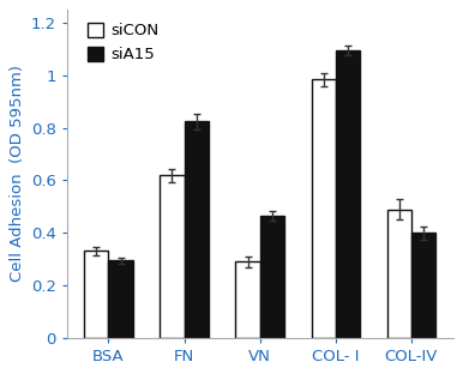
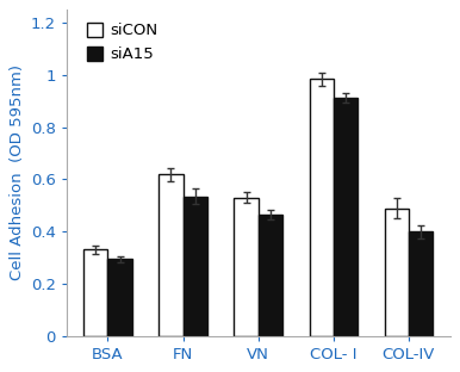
siA15/FN: 0.825 -> 0.535
siCON/VN: 0.290 -> 0.530
siA15/COL- I: 1.095 -> 0.915
